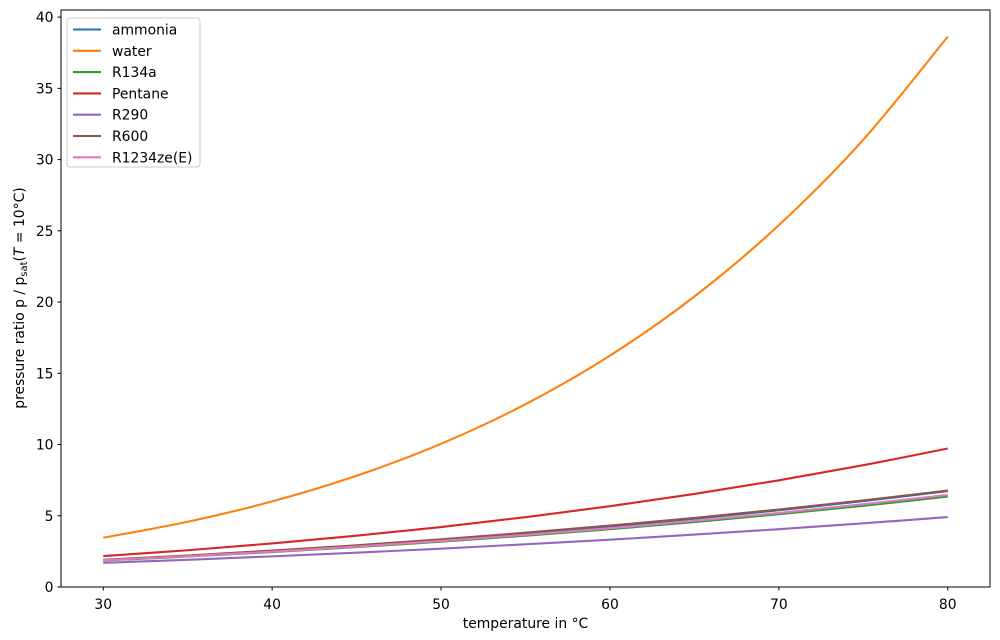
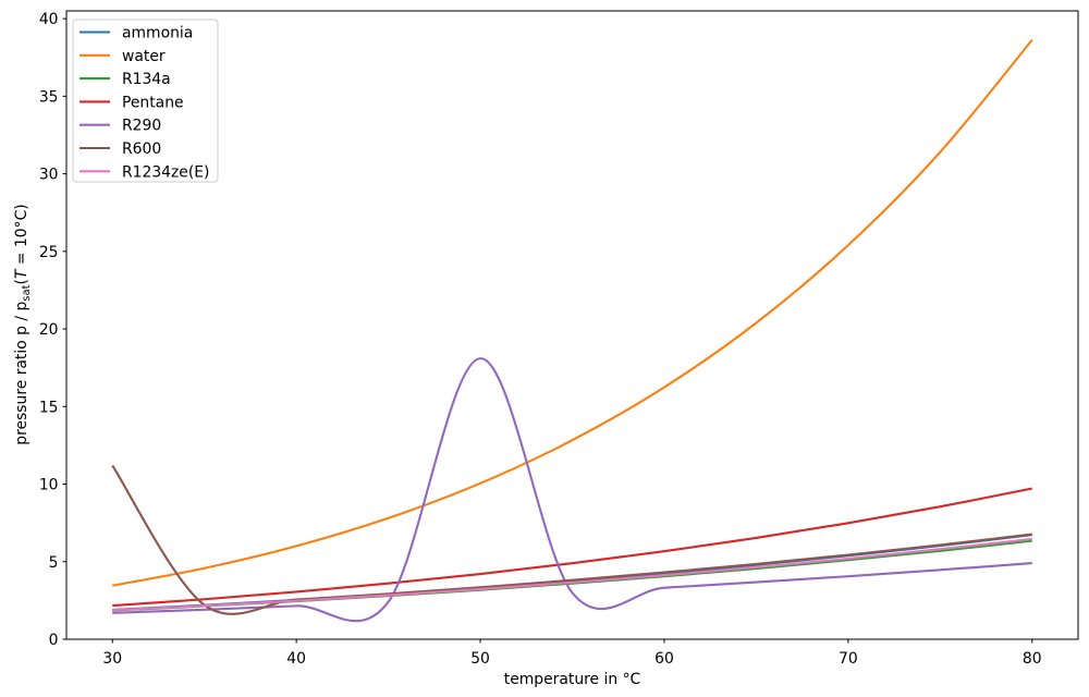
R600/30: 1.9 -> 11.2
R290/50: 2.7 -> 18.1
